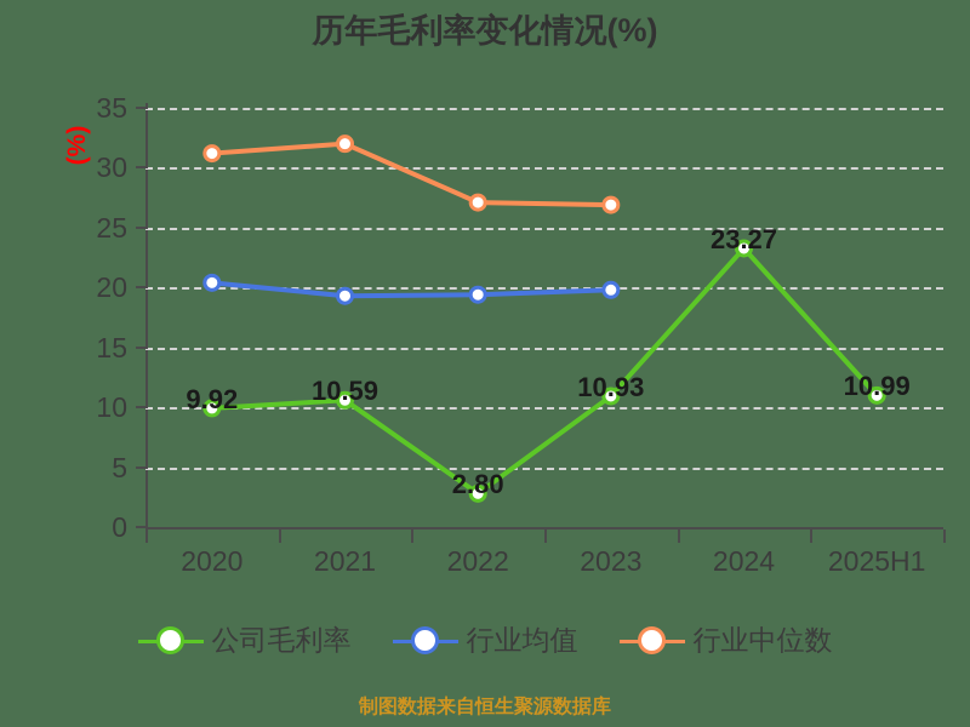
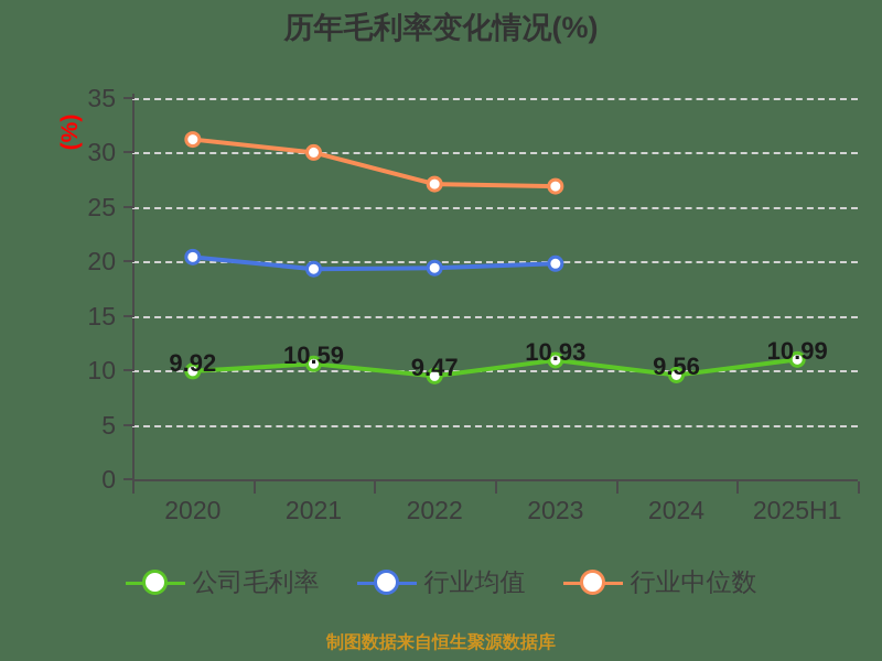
行业中位数/2021: 32 -> 30
公司毛利率/2022: 2.80 -> 9.47
公司毛利率/2024: 23.27 -> 9.56
